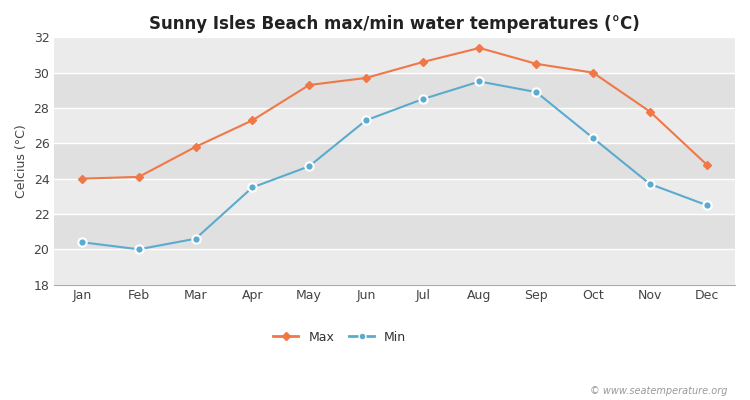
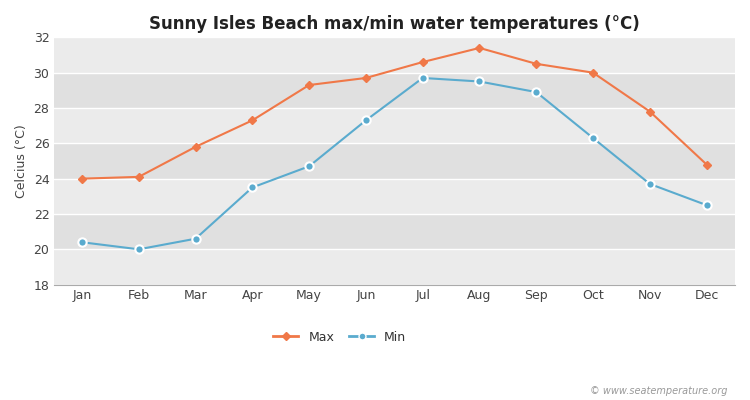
Min/Jul: 28.5 -> 29.7
